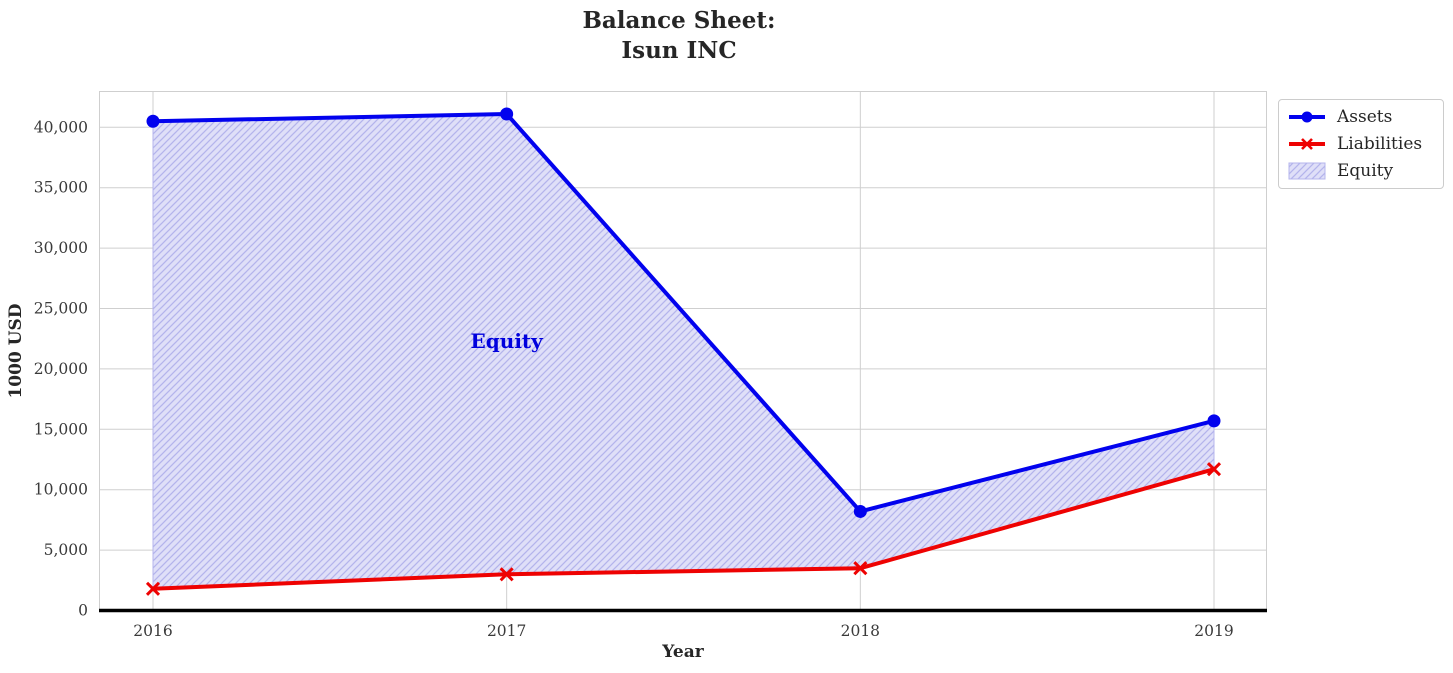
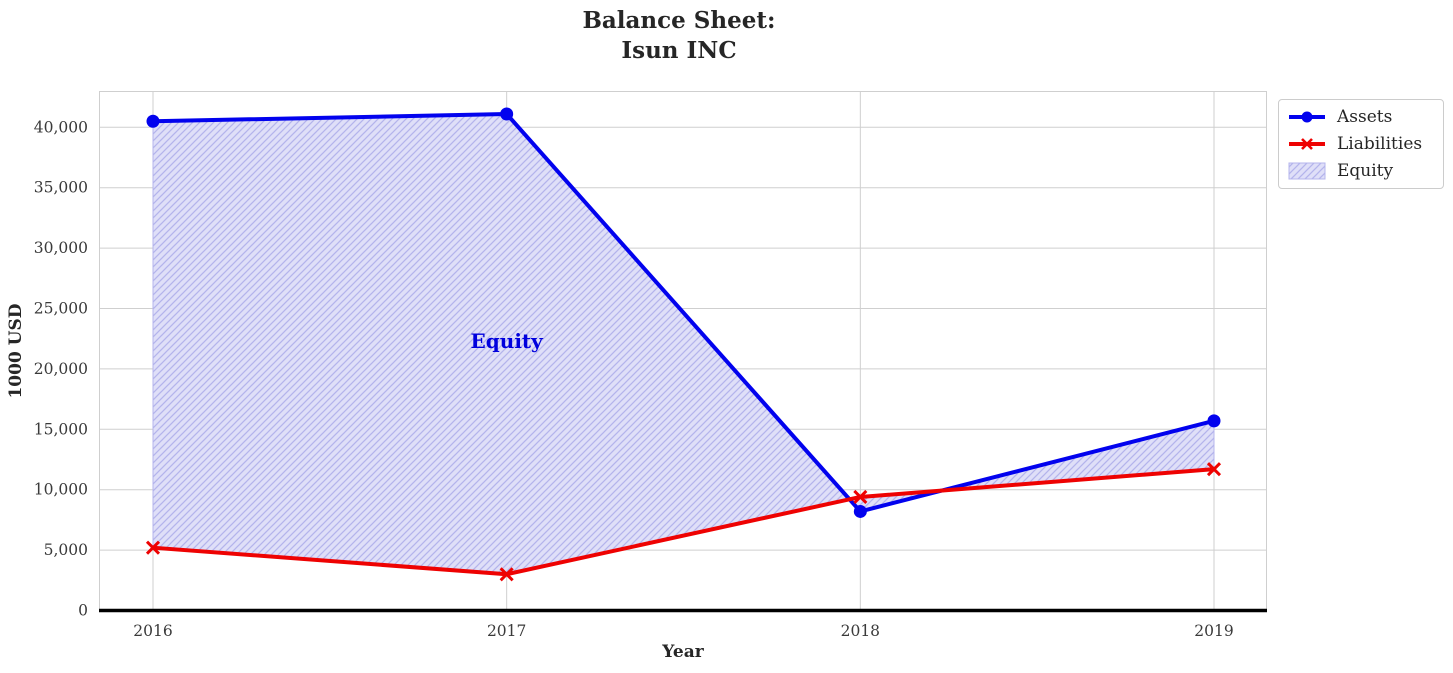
Liabilities/2016: 1800 -> 5200
Liabilities/2018: 3500 -> 9400
